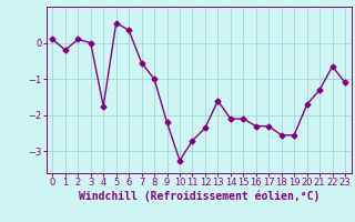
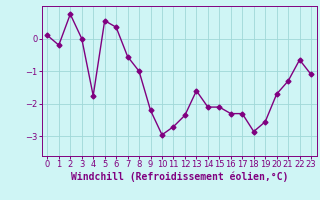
2: 0.10 -> 0.75
10: -3.25 -> -2.95
18: -2.55 -> -2.85
